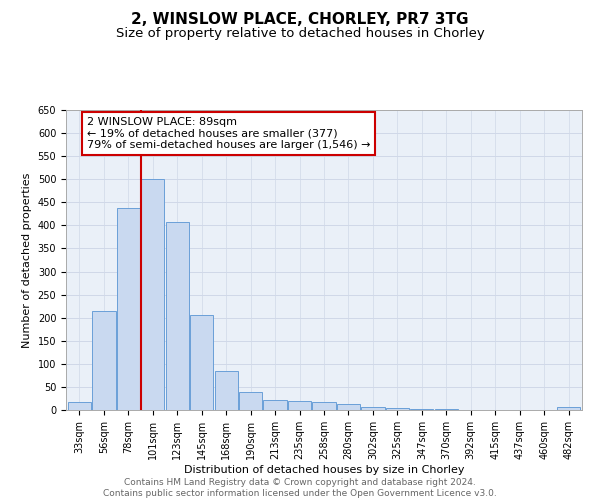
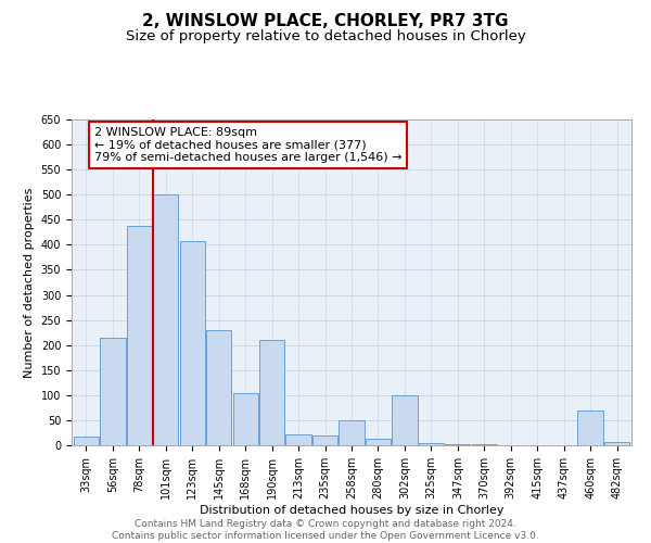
145sqm: 205 -> 230
168sqm: 85 -> 105
190sqm: 38 -> 210
258sqm: 17 -> 50
302sqm: 7 -> 100
460sqm: 1 -> 70
